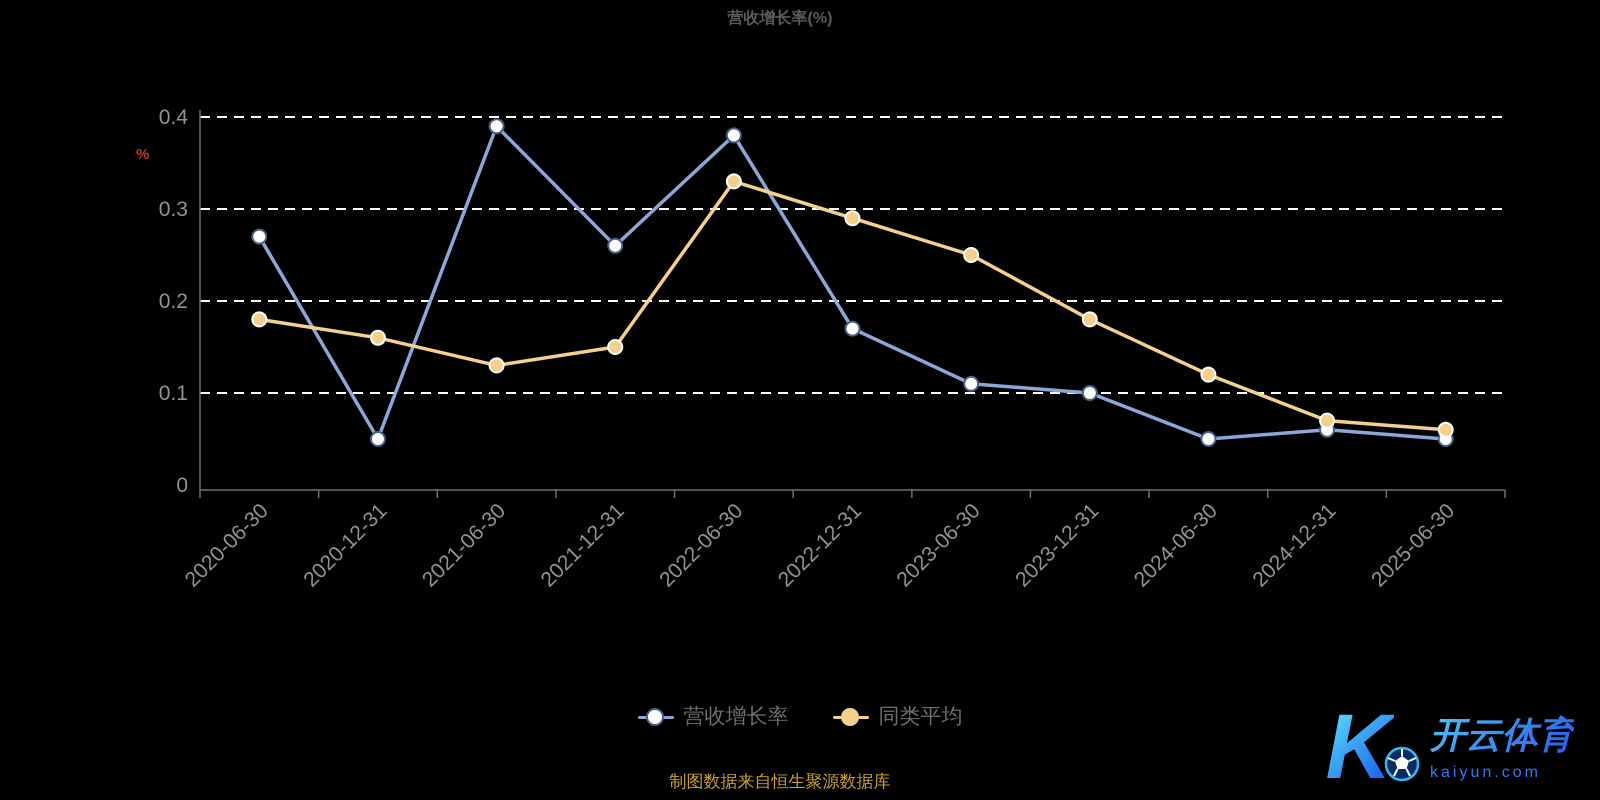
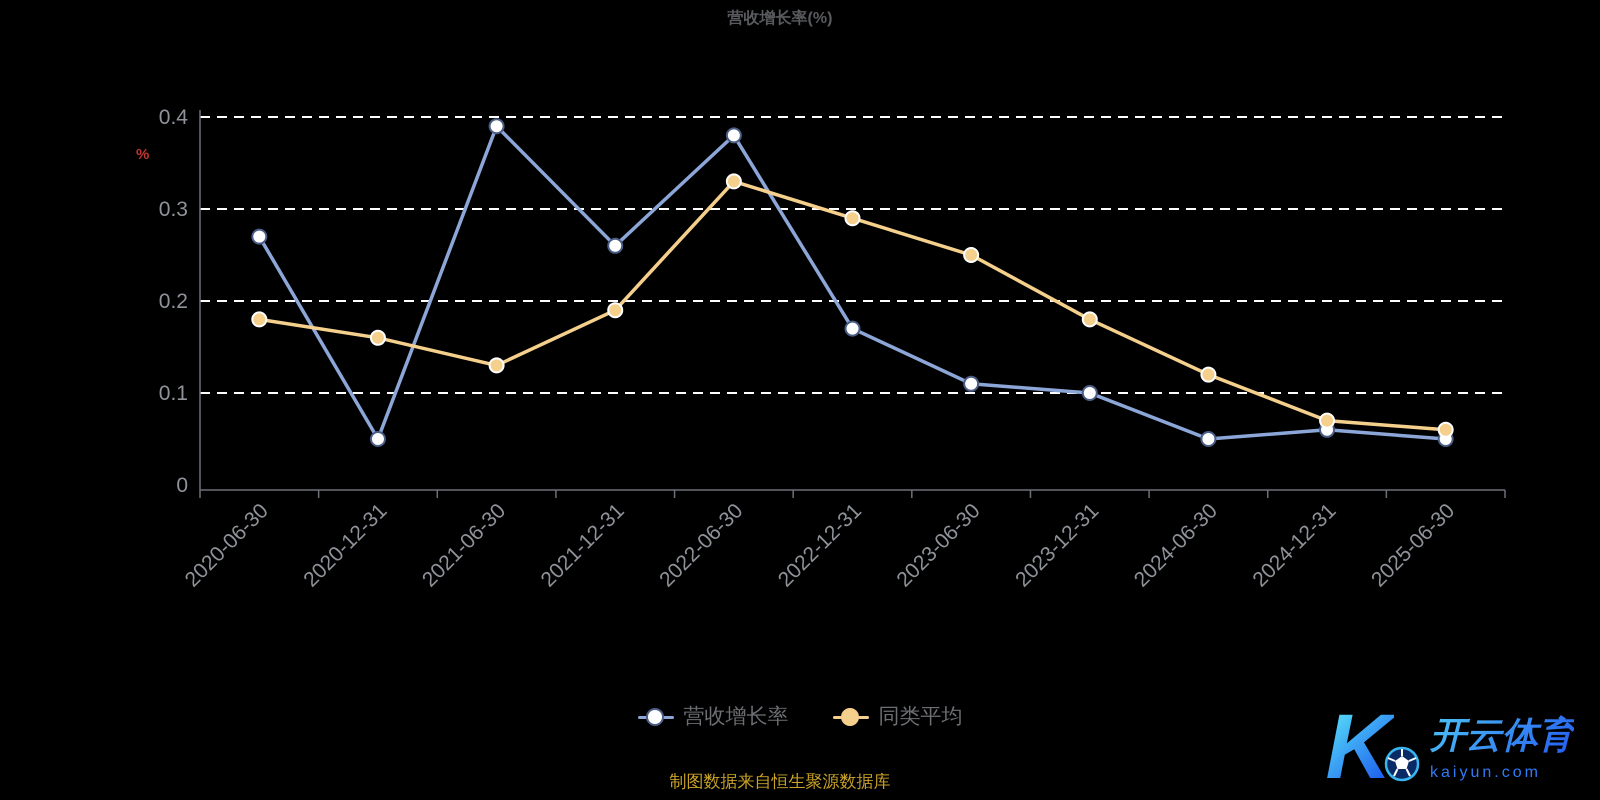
同类平均/2021-12-31: 0.15 -> 0.19
